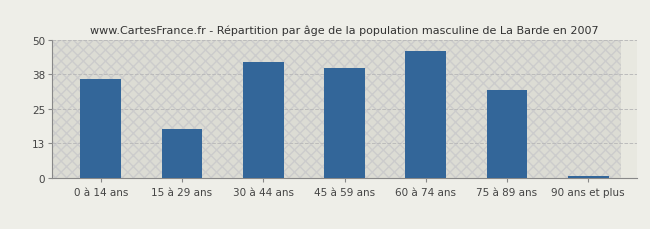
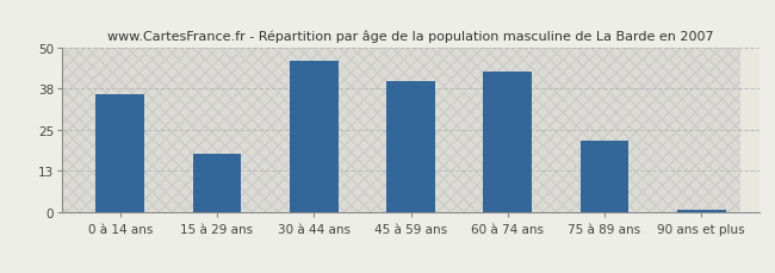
30 à 44 ans: 42 -> 46
60 à 74 ans: 46 -> 43
75 à 89 ans: 32 -> 22
